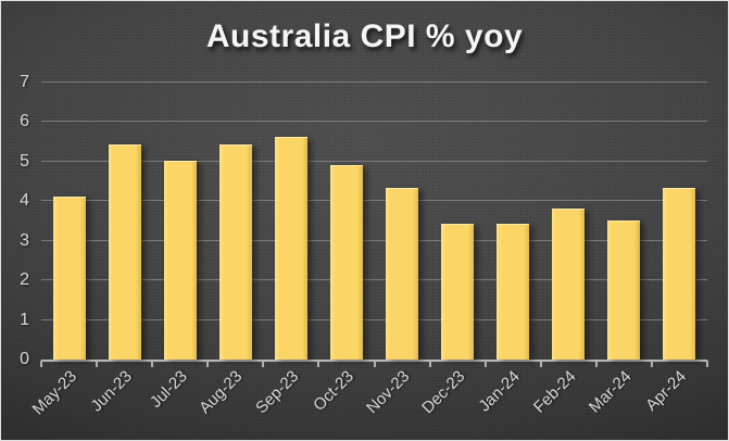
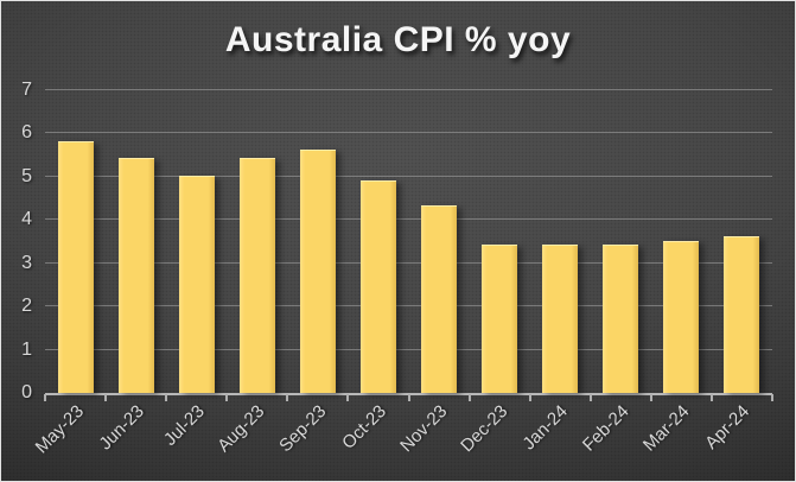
May-23: 4.1 -> 5.8
Feb-24: 3.8 -> 3.4
Apr-24: 4.3 -> 3.6
